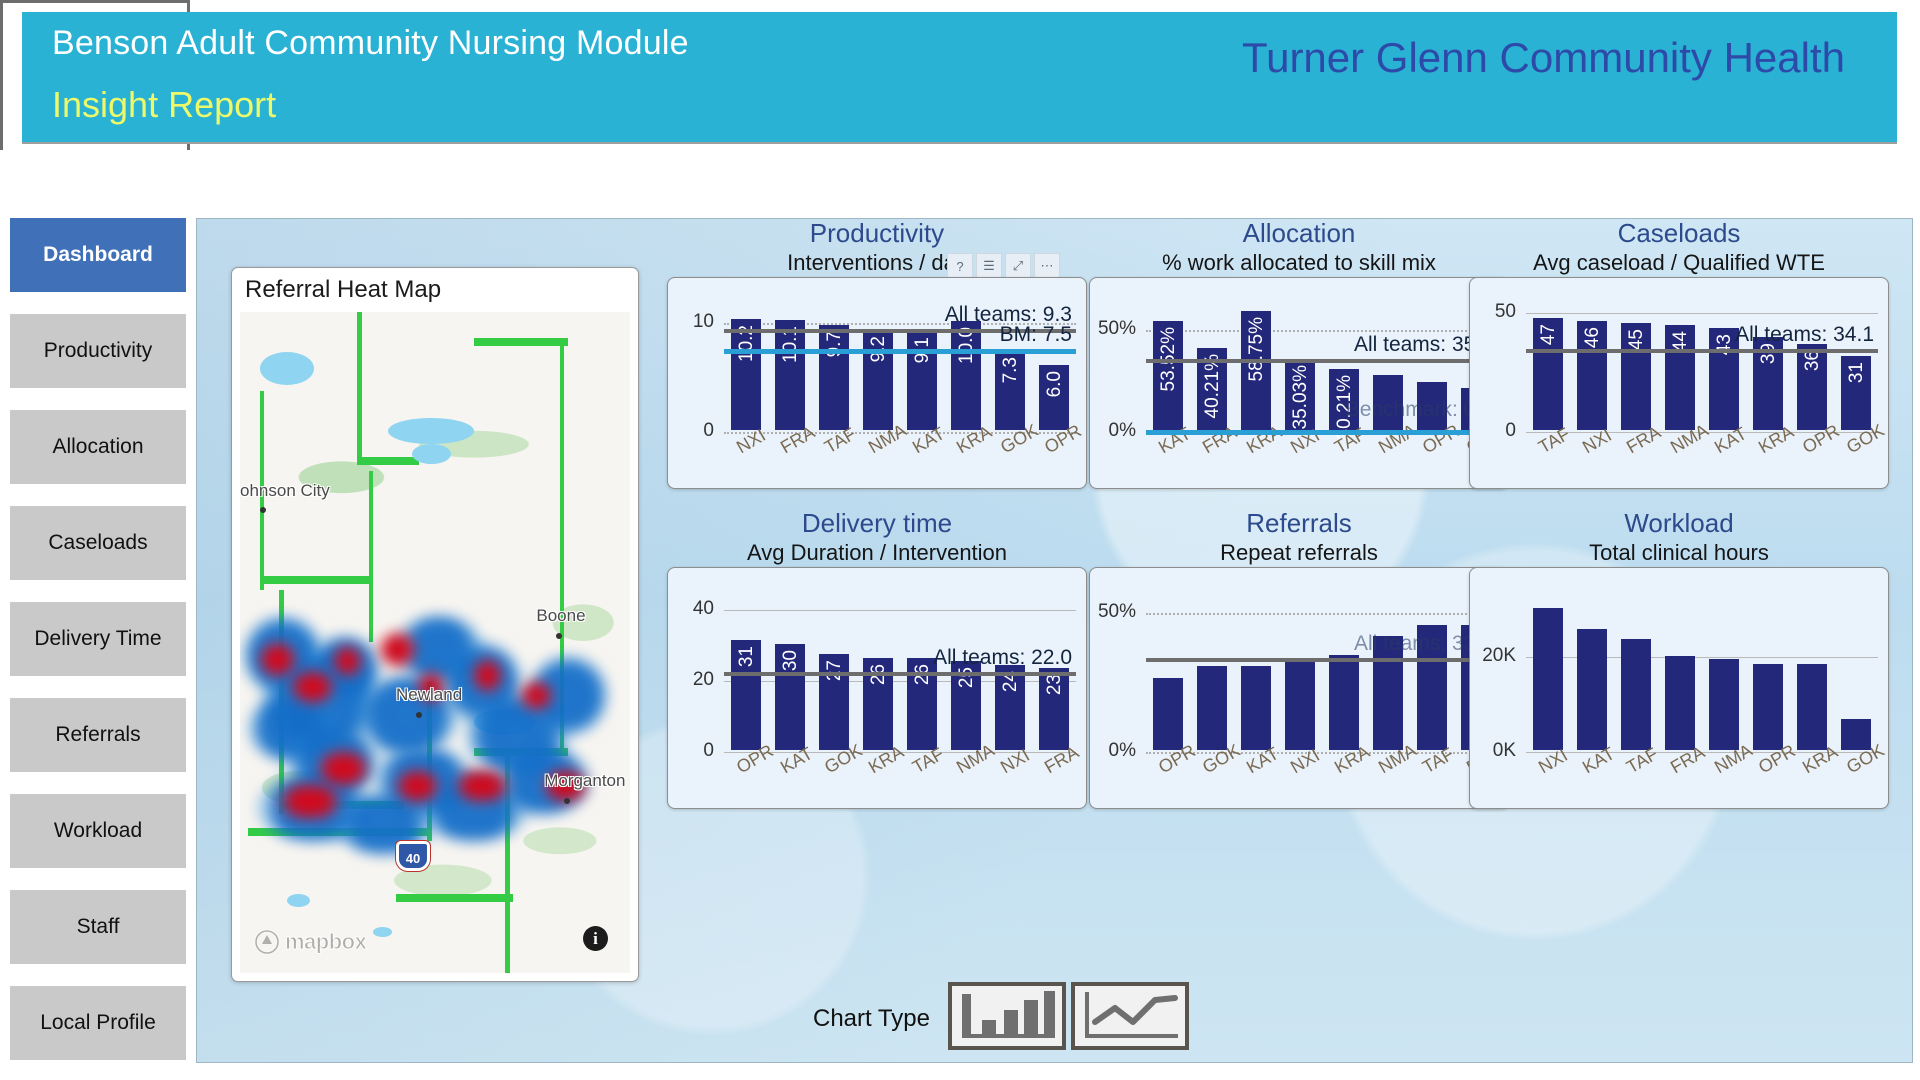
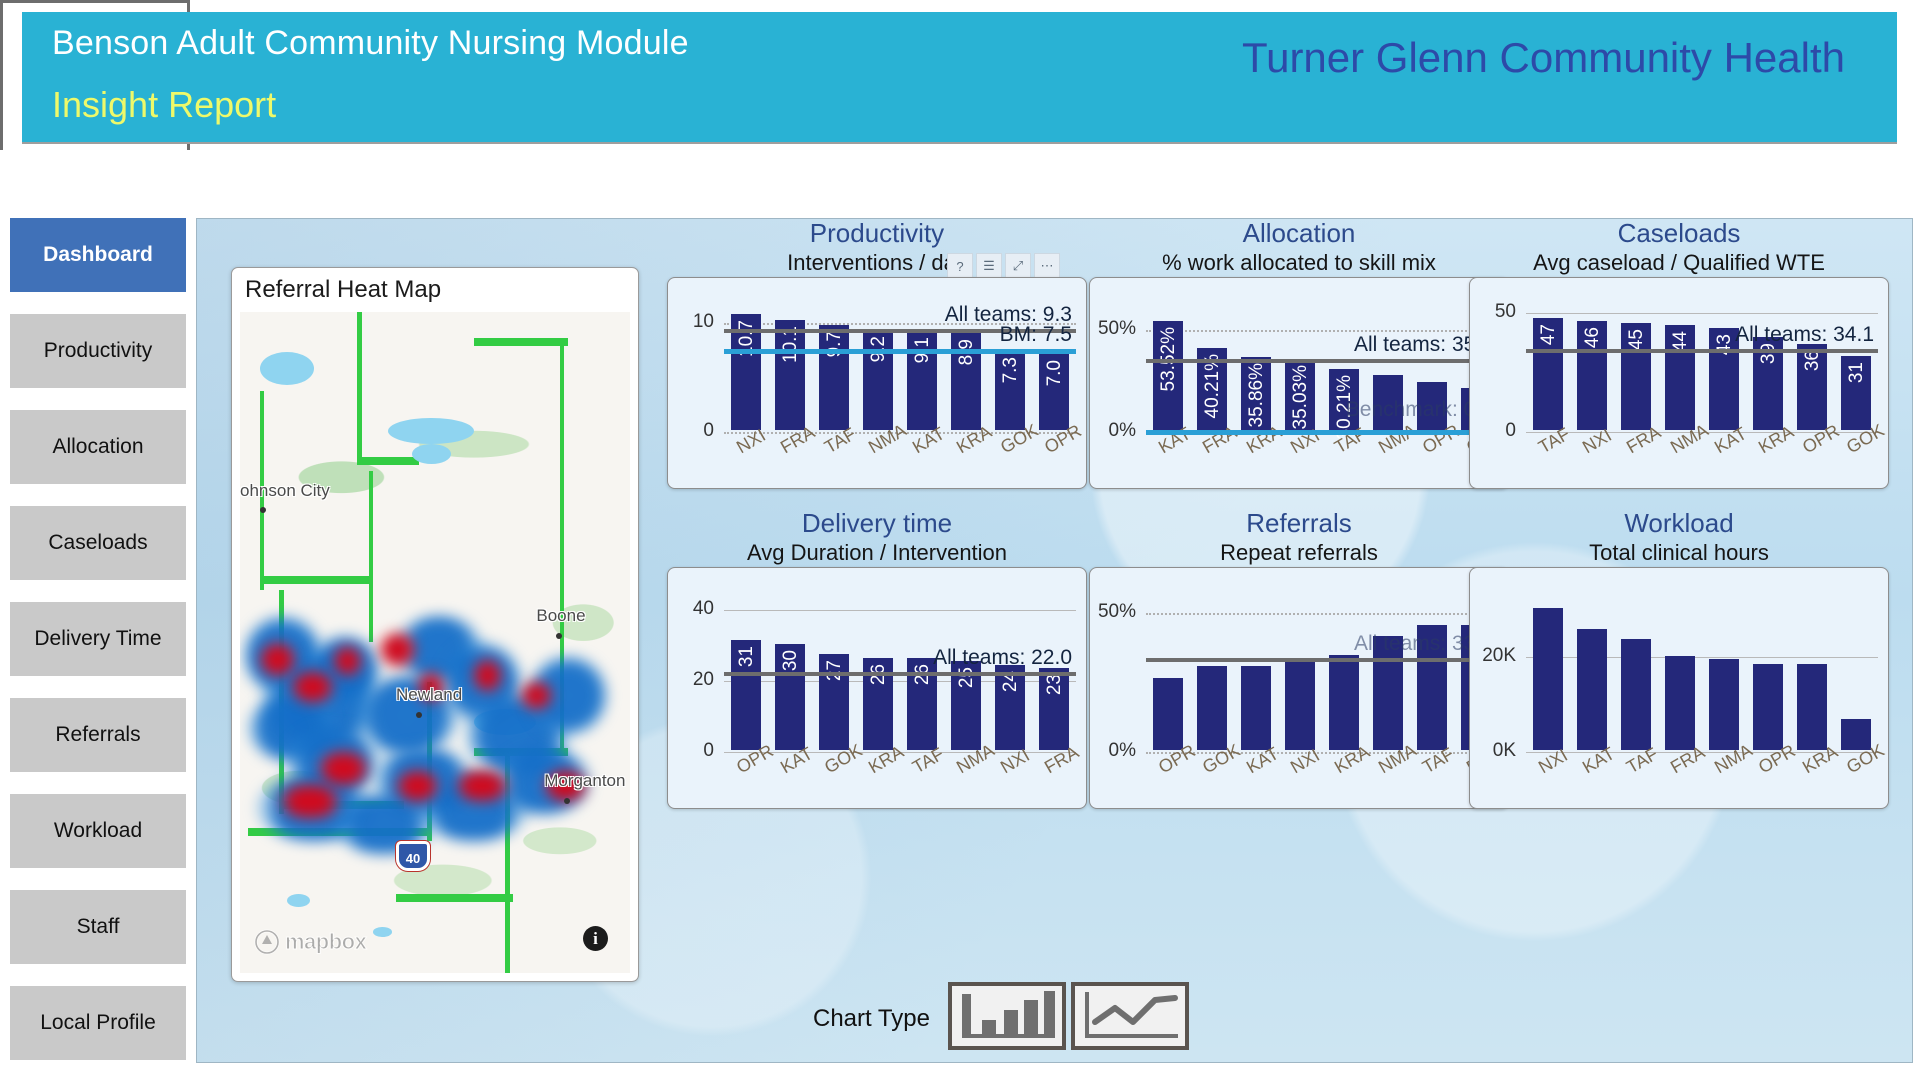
Productivity/NXI: 10.2 -> 10.7
Productivity/KRA: 10.0 -> 8.9
Productivity/OPR: 6.0 -> 7.0
Allocation/KRA: 58.75% -> 35.86%
